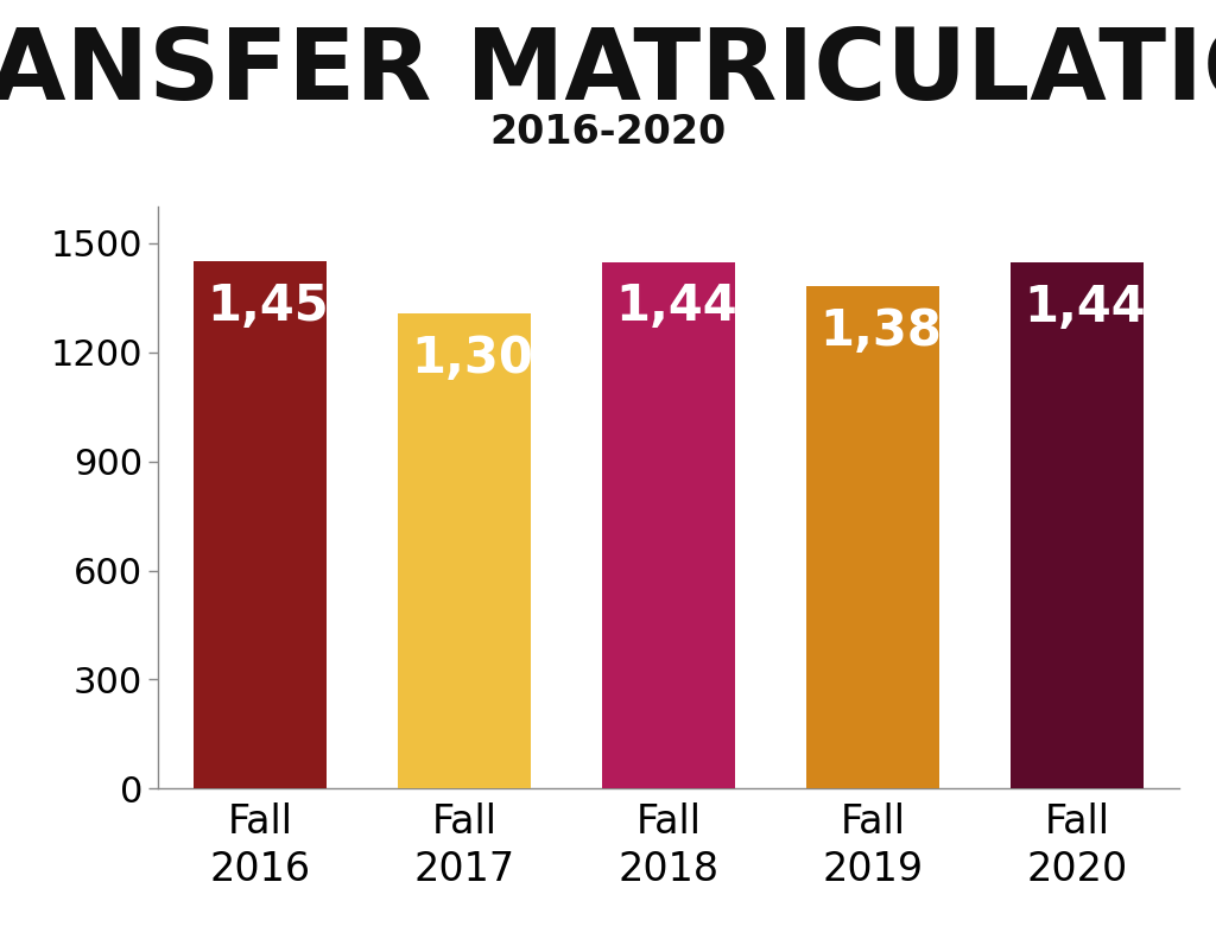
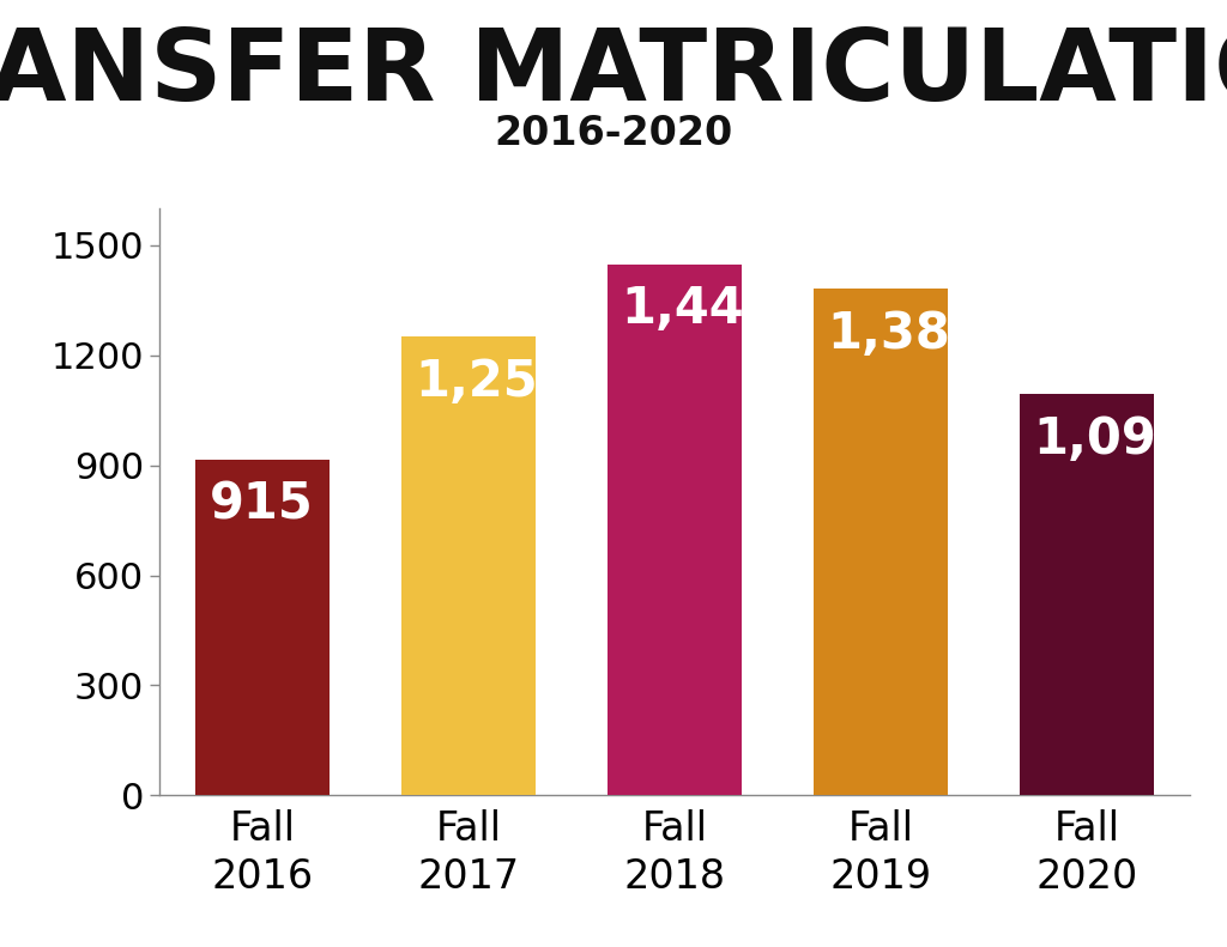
Fall 2016: 1,450 -> 915
Fall 2017: 1,307 -> 1,251
Fall 2020: 1,447 -> 1,094
